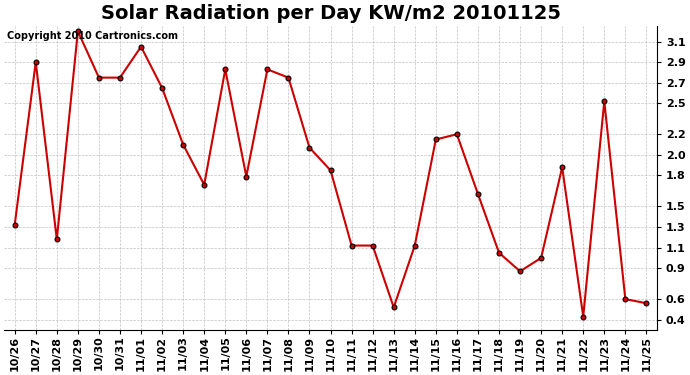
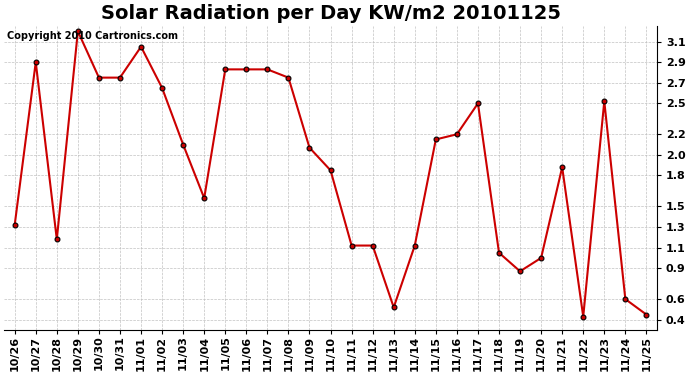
11/04: 1.71 -> 1.58
11/06: 1.79 -> 2.83
11/17: 1.62 -> 2.50
11/25: 0.56 -> 0.45
